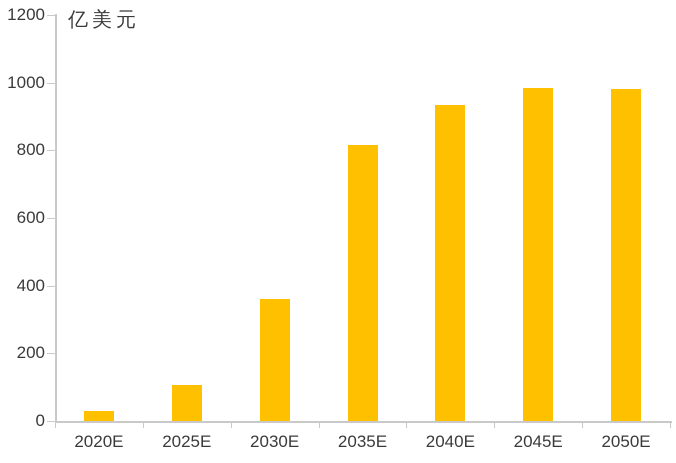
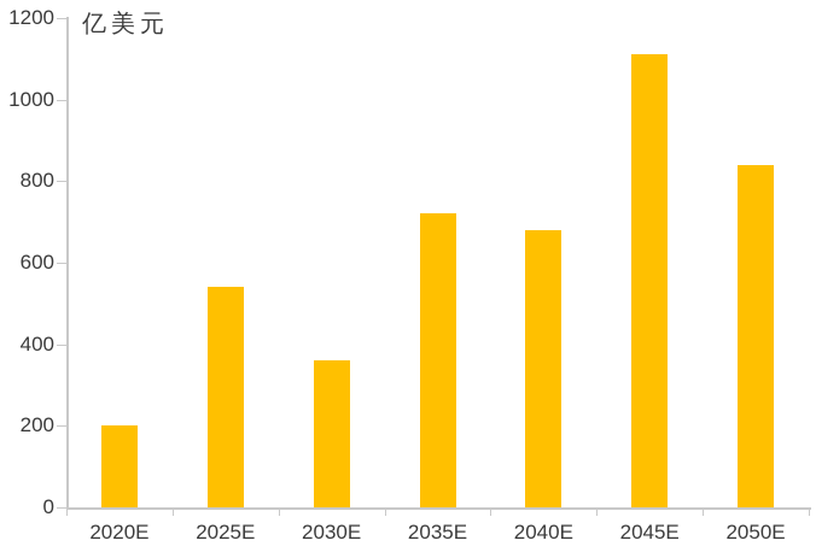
2020E: 30 -> 200
2025E: 100 -> 540
2035E: 820 -> 720
2040E: 940 -> 680
2045E: 980 -> 1110
2050E: 980 -> 840
